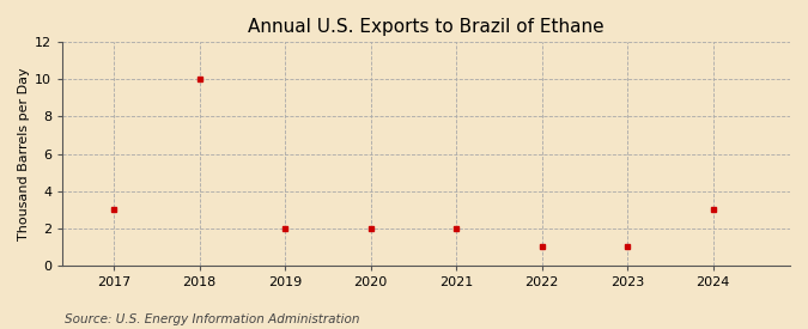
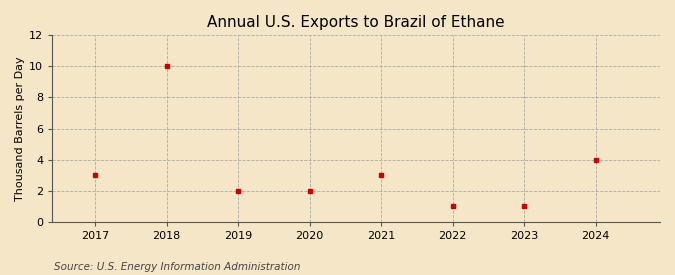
2021: 2 -> 3
2024: 3 -> 4
